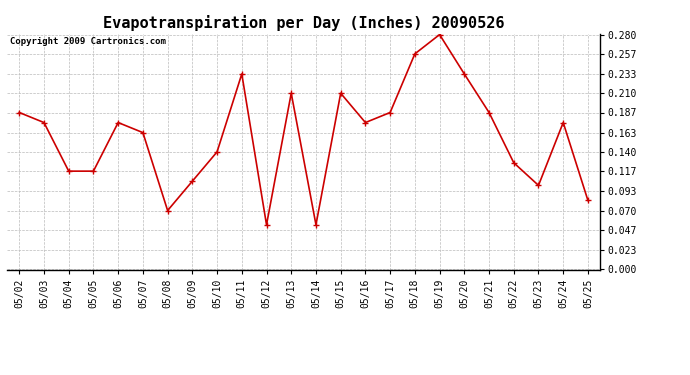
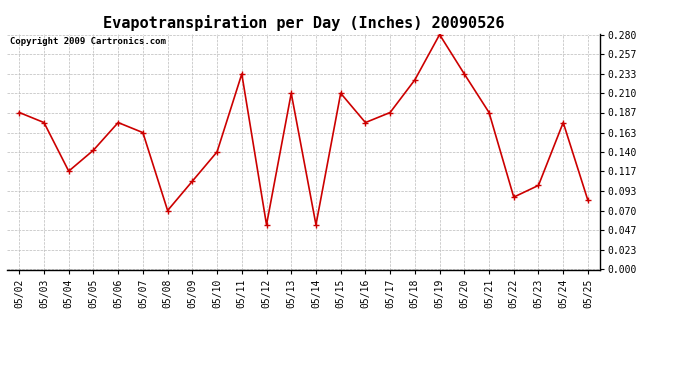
05/05: 0.117 -> 0.142
05/18: 0.257 -> 0.226
05/22: 0.127 -> 0.086
